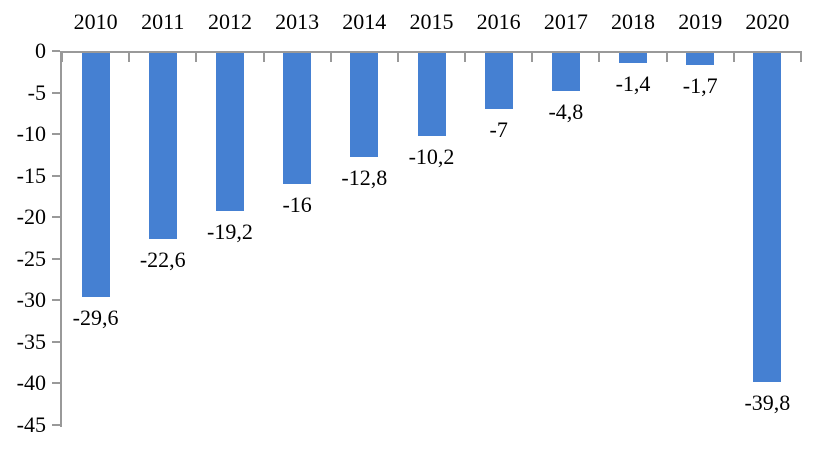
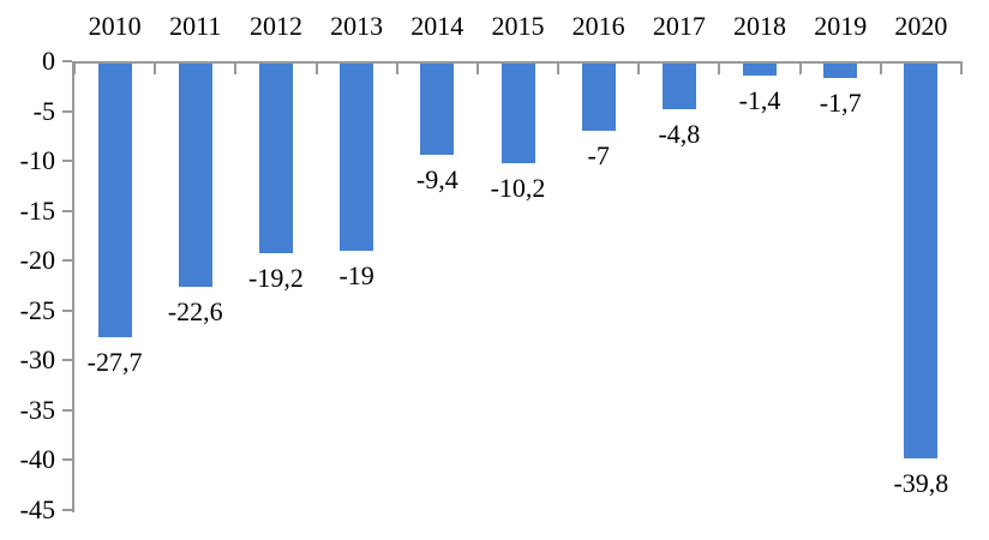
2010: -29,6 -> -27,7
2013: -16 -> -19
2014: -12,8 -> -9,4
